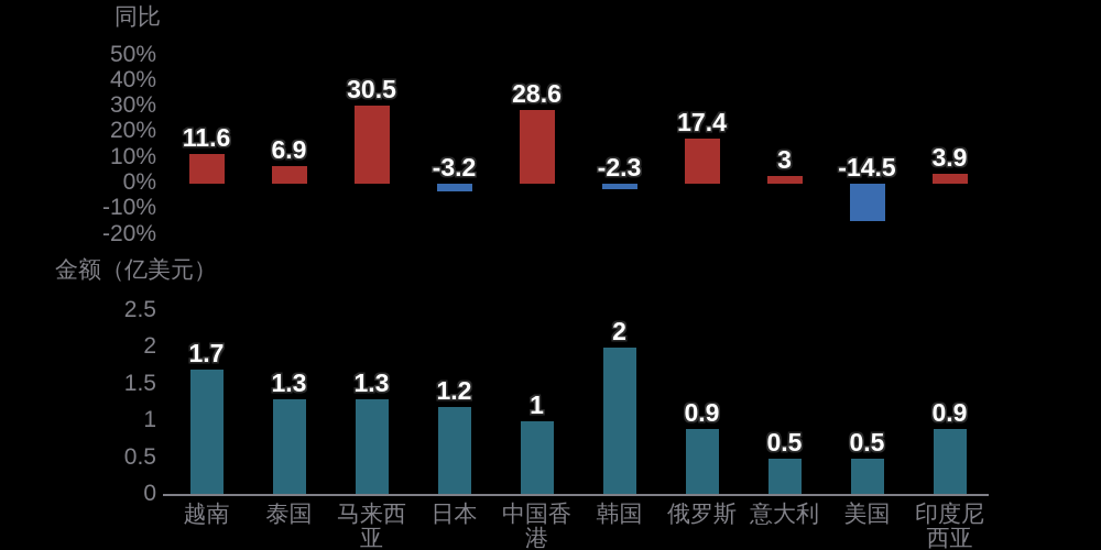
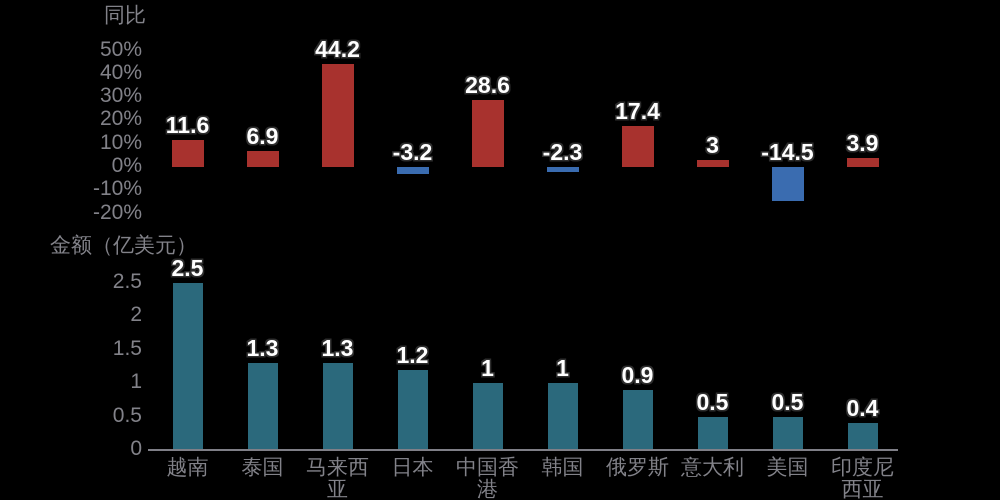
同比/马来西亚: 30.5 -> 44.2
金额（亿美元）/越南: 1.7 -> 2.5
金额（亿美元）/韩国: 2 -> 1
金额（亿美元）/印度尼西亚: 0.9 -> 0.4
